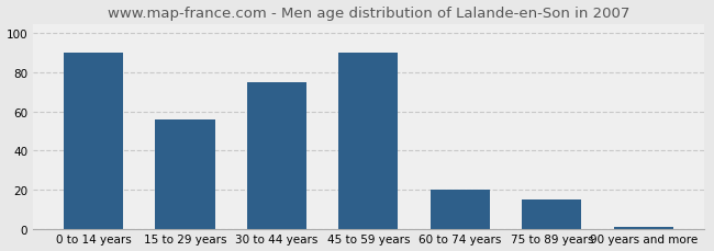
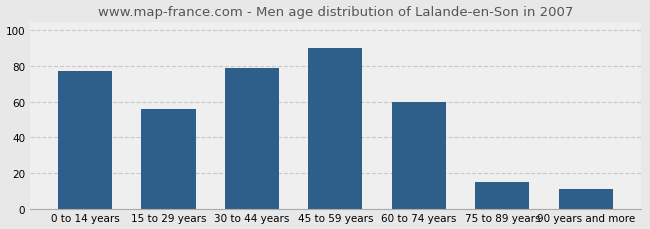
0 to 14 years: 90 -> 77
30 to 44 years: 75 -> 79
60 to 74 years: 20 -> 60
90 years and more: 1 -> 11
